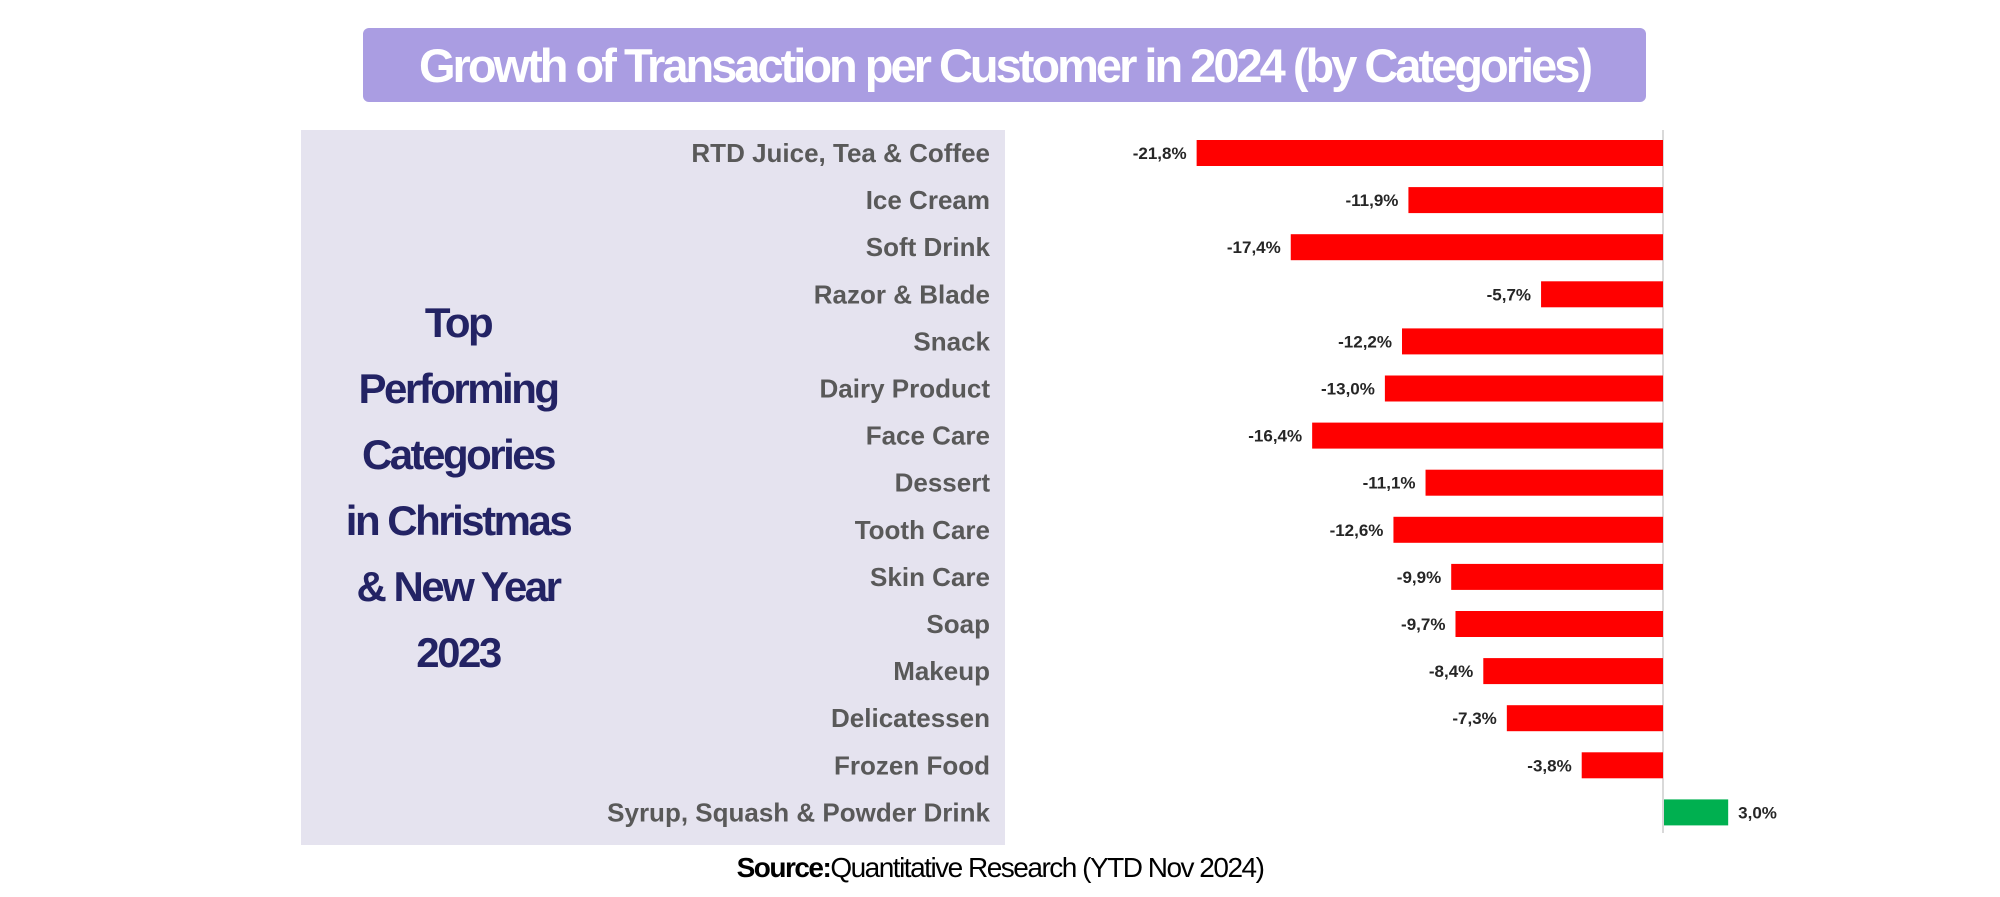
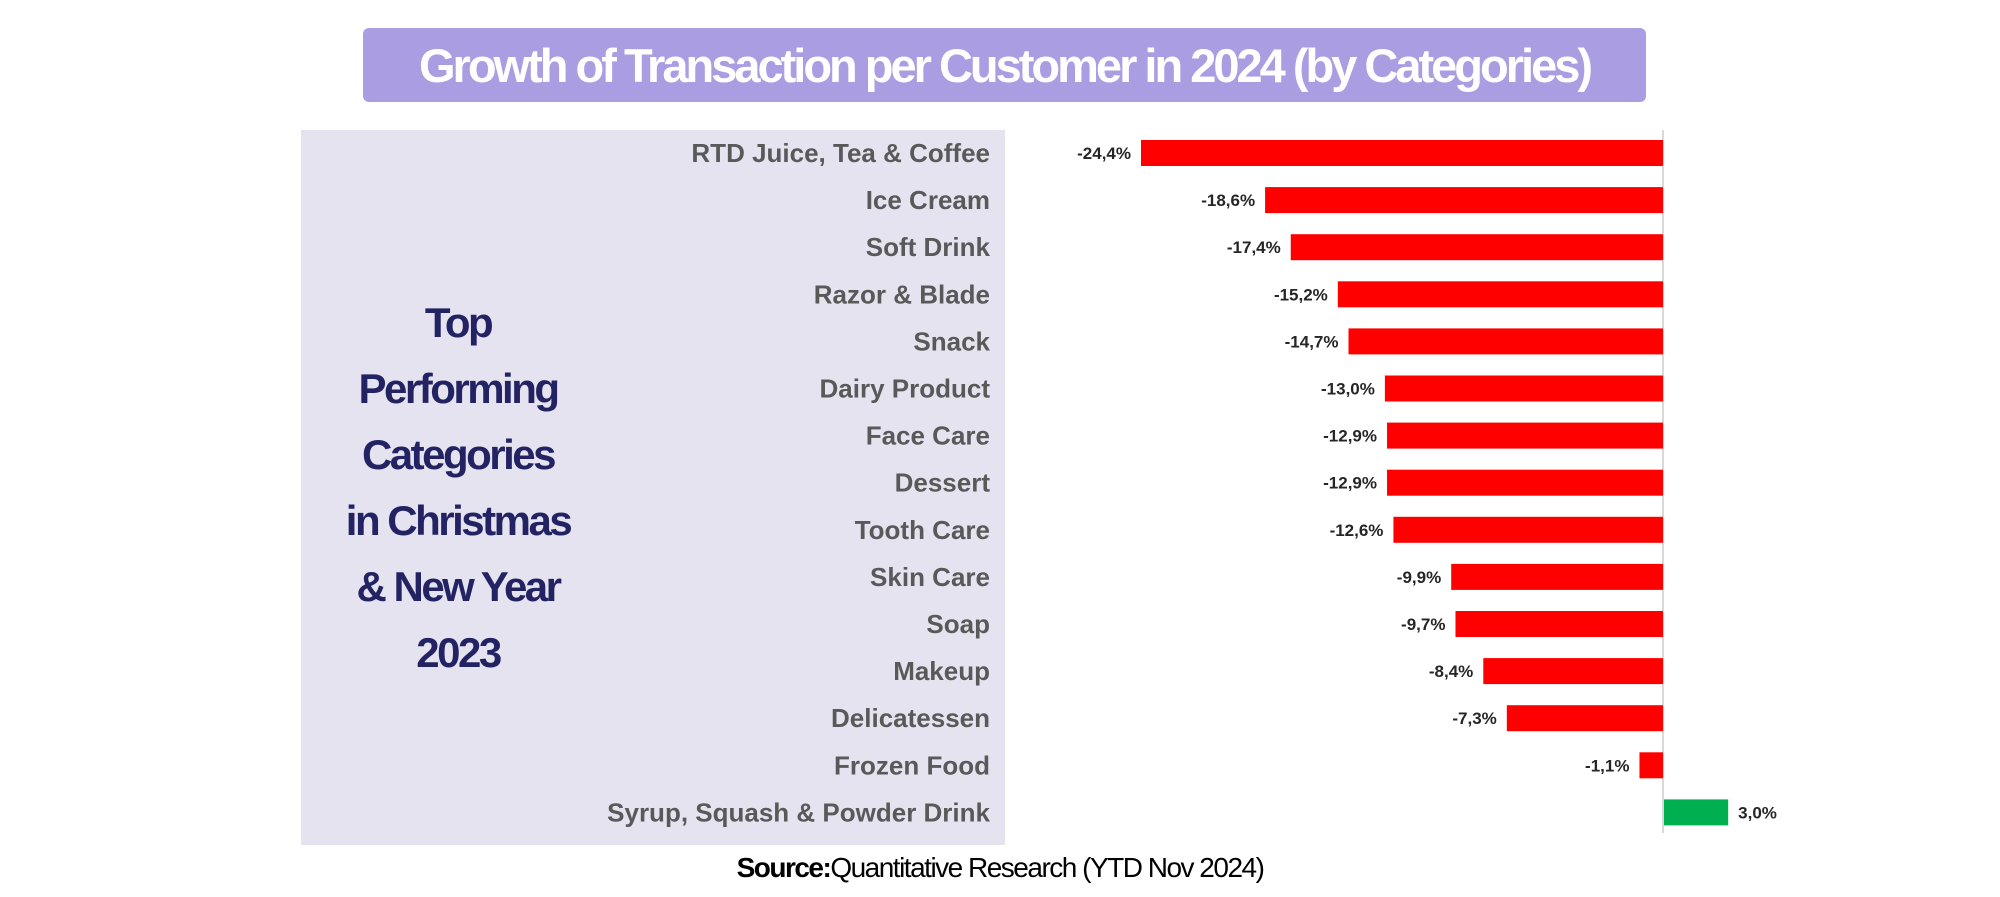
RTD Juice, Tea & Coffee: -21,8% -> -24,4%
Ice Cream: -11,9% -> -18,6%
Razor & Blade: -5,7% -> -15,2%
Snack: -12,2% -> -14,7%
Face Care: -16,4% -> -12,9%
Dessert: -11,1% -> -12,9%
Frozen Food: -3,8% -> -1,1%
